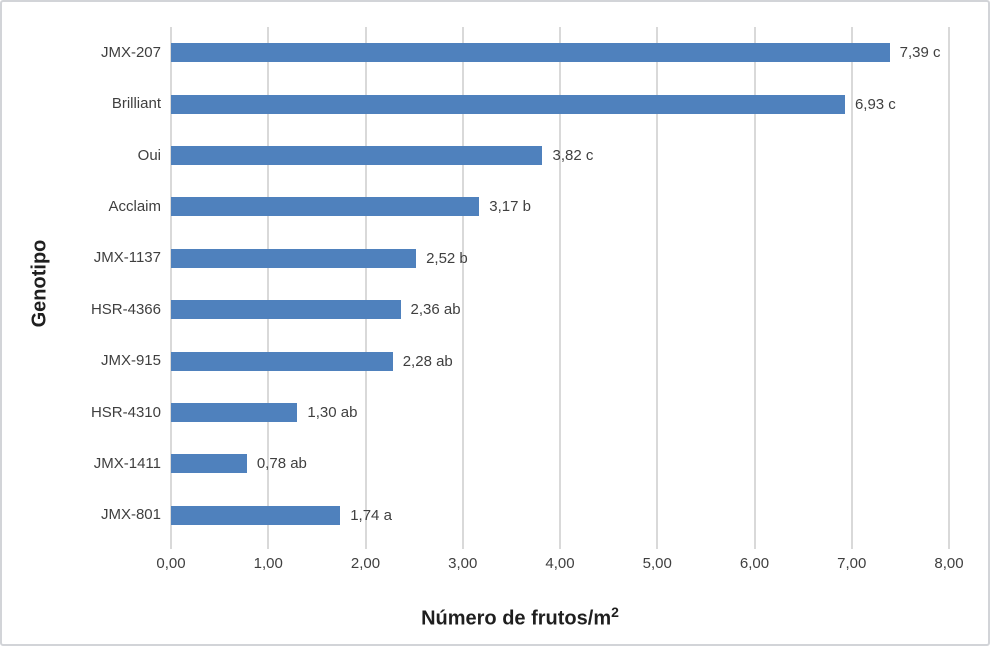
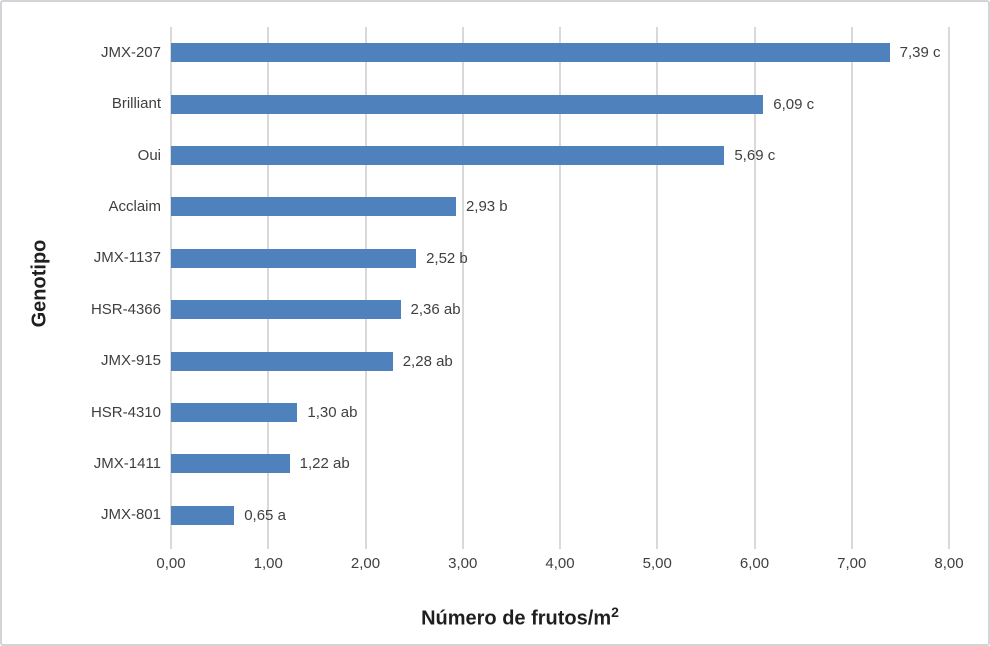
Brilliant: 6,93 -> 6,09
Oui: 3,82 -> 5,69
Acclaim: 3,17 -> 2,93
JMX-1411: 0,78 -> 1,22
JMX-801: 1,74 -> 0,65
